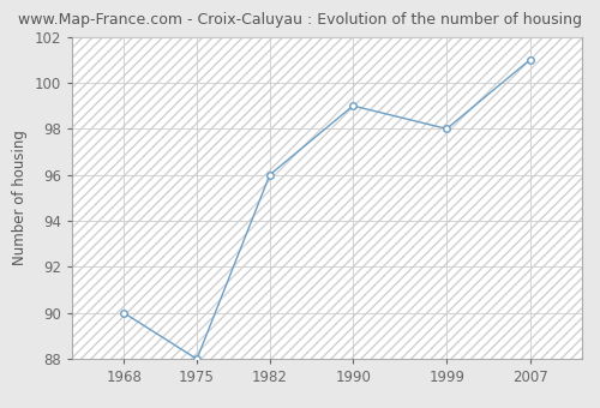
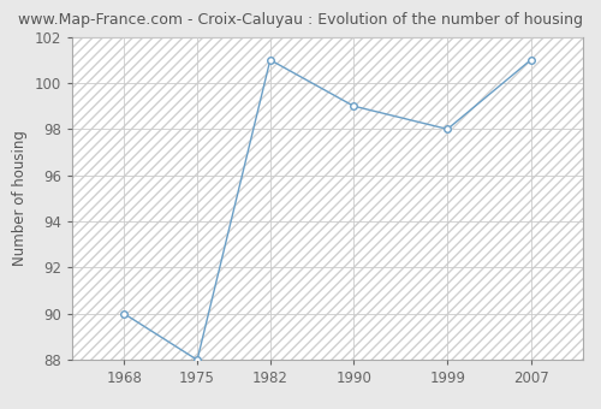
1982: 96 -> 101
